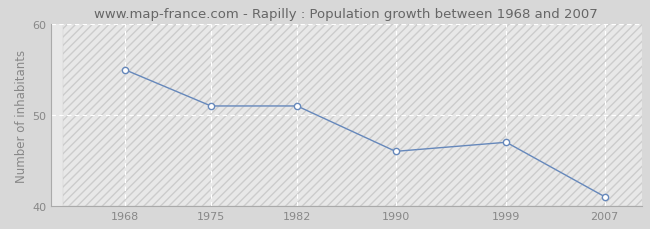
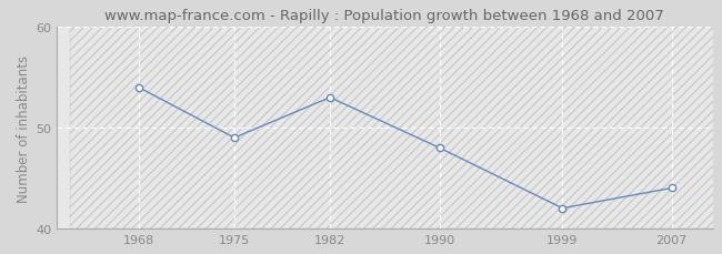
1968: 55 -> 54
1975: 51 -> 49
1982: 51 -> 53
1990: 46 -> 48
1999: 47 -> 42
2007: 41 -> 44
